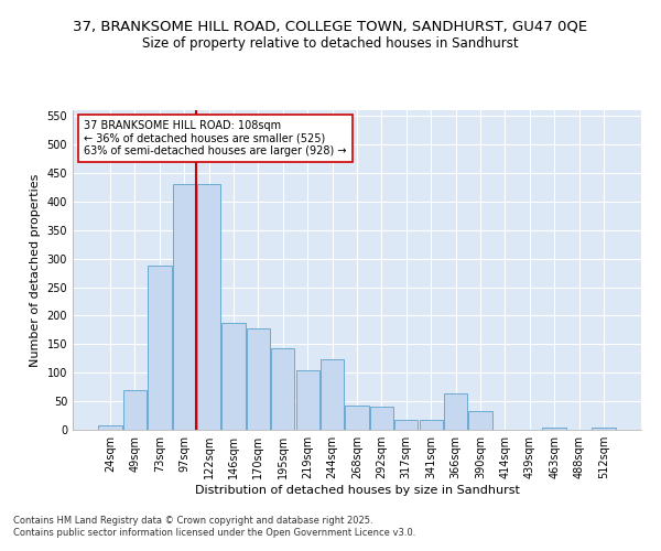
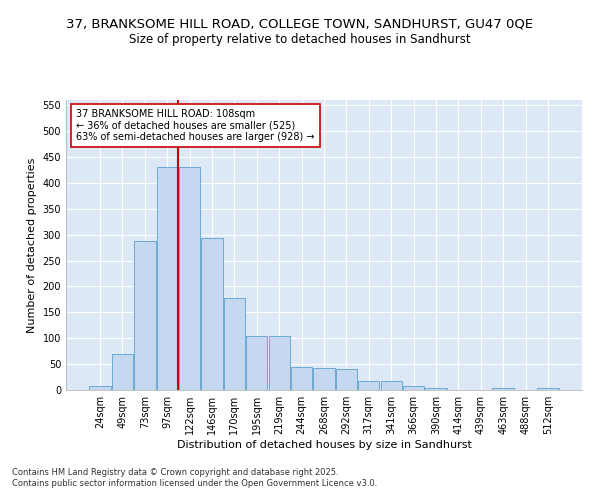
146sqm: 188 -> 293
195sqm: 142 -> 105
244sqm: 124 -> 44
366sqm: 64 -> 8
390sqm: 32 -> 3
